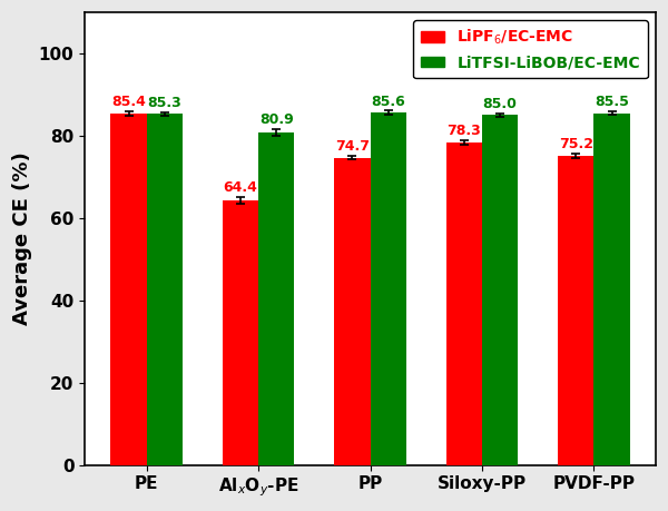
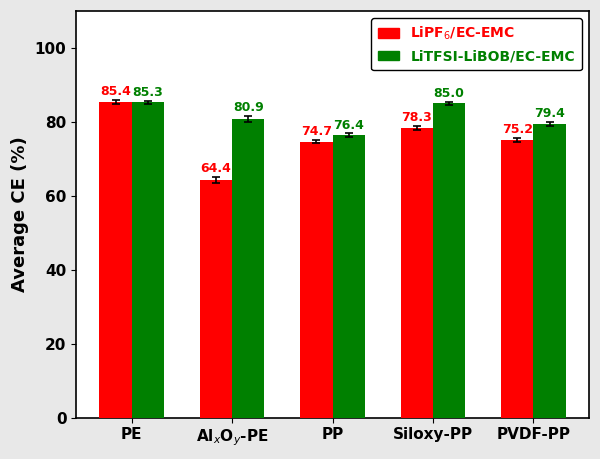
LiTFSI-LiBOB/EC-EMC/PP: 85.6 -> 76.4
LiTFSI-LiBOB/EC-EMC/PVDF-PP: 85.5 -> 79.4
